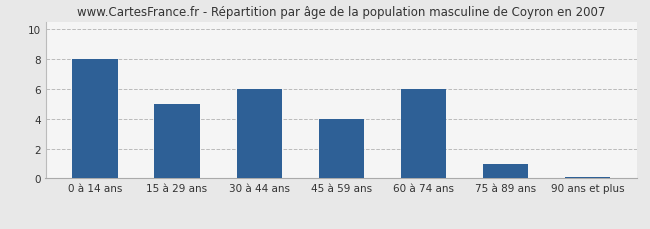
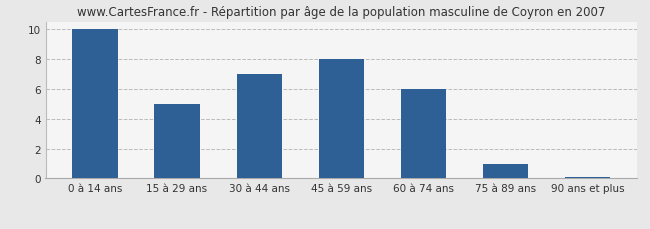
0 à 14 ans: 8.0 -> 10.0
30 à 44 ans: 6.0 -> 7.0
45 à 59 ans: 4.0 -> 8.0
